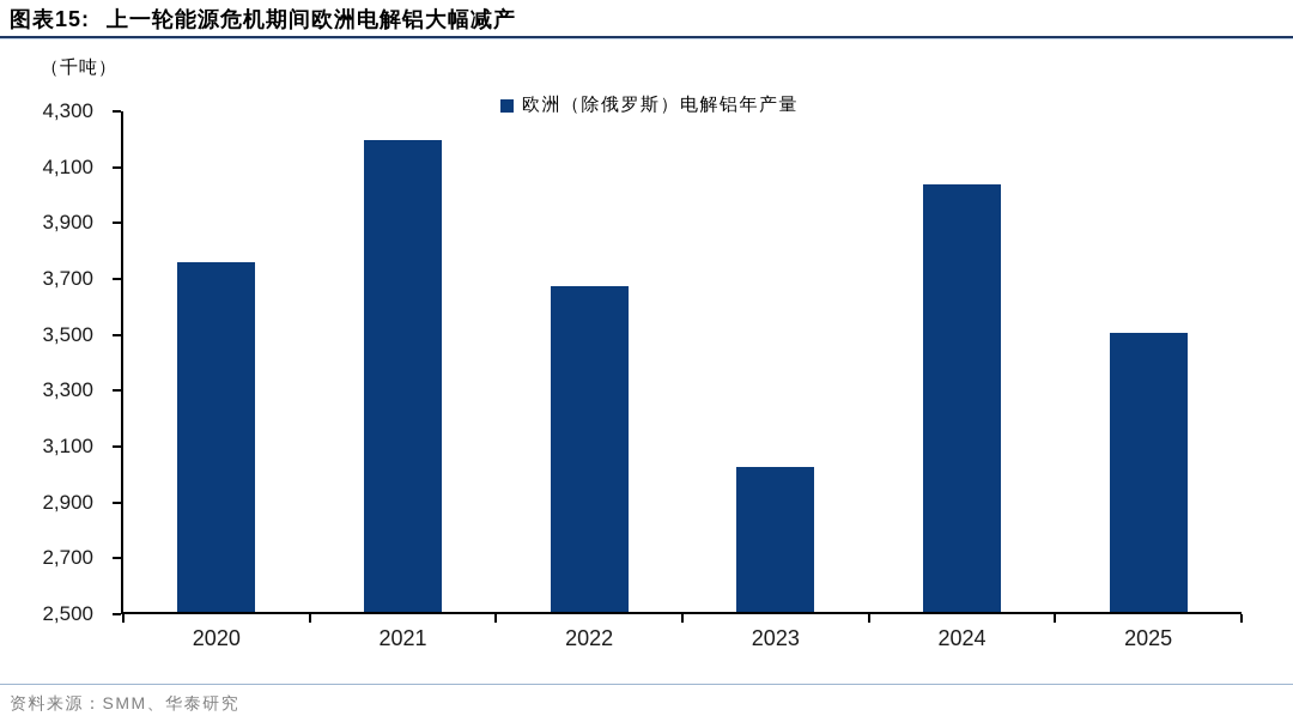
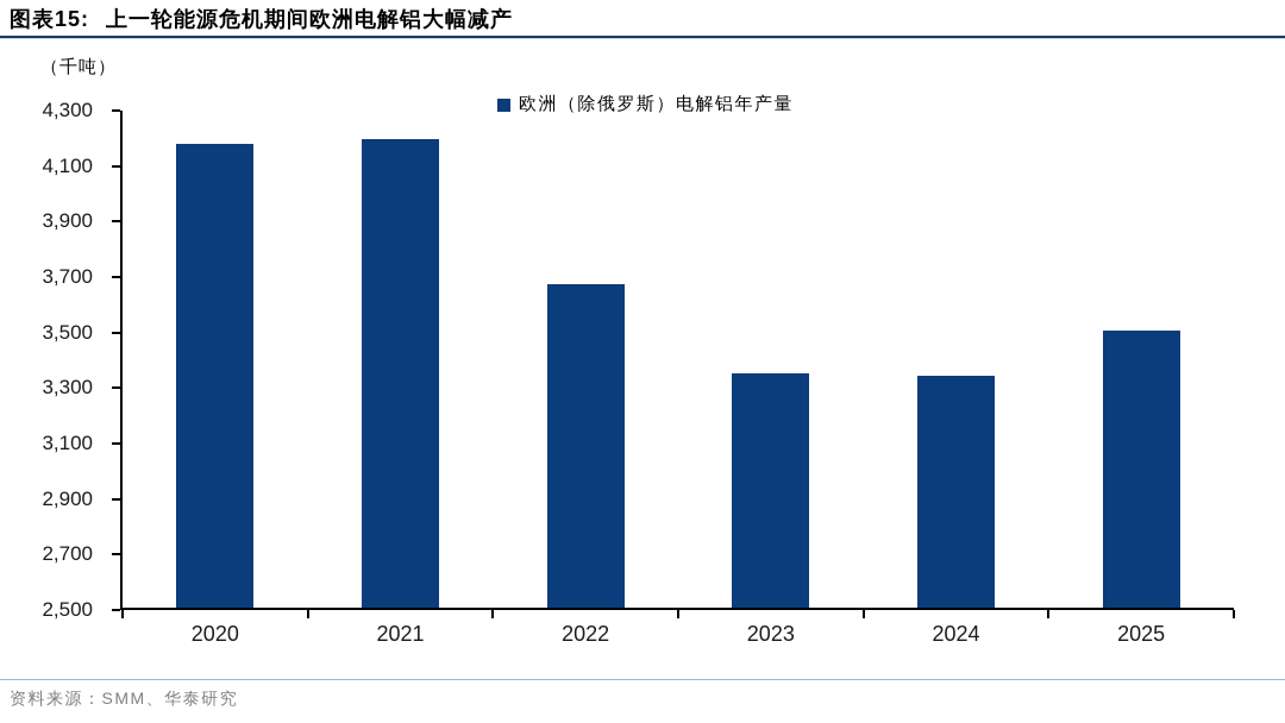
2020: 3750 -> 4170
2023: 3020 -> 3340
2024: 4030 -> 3340
